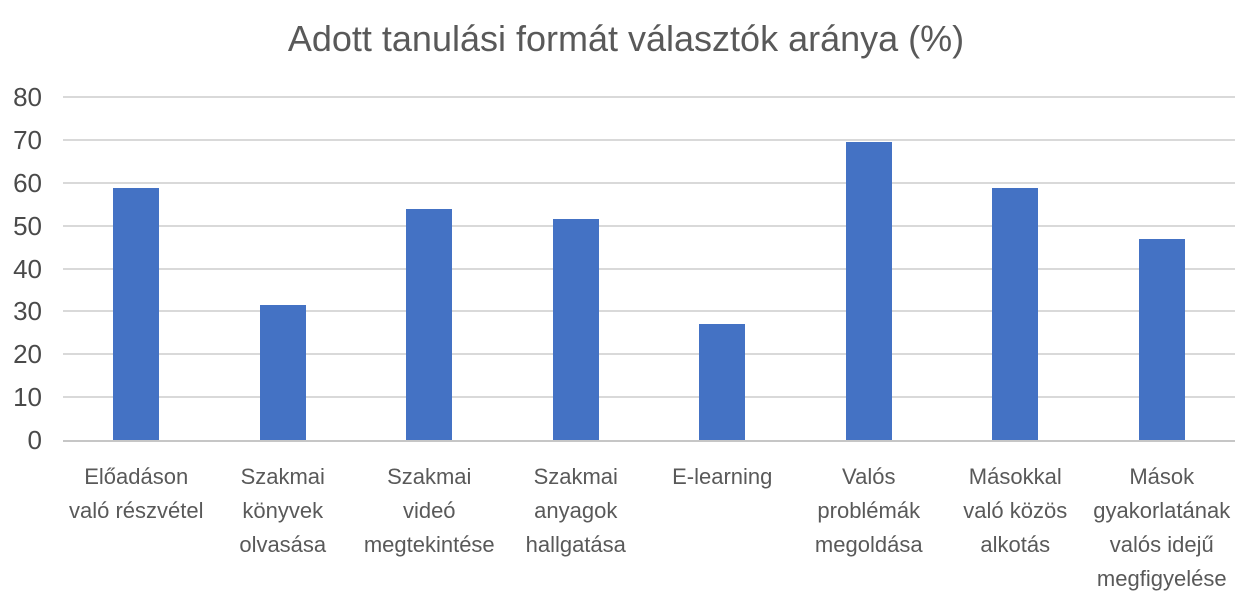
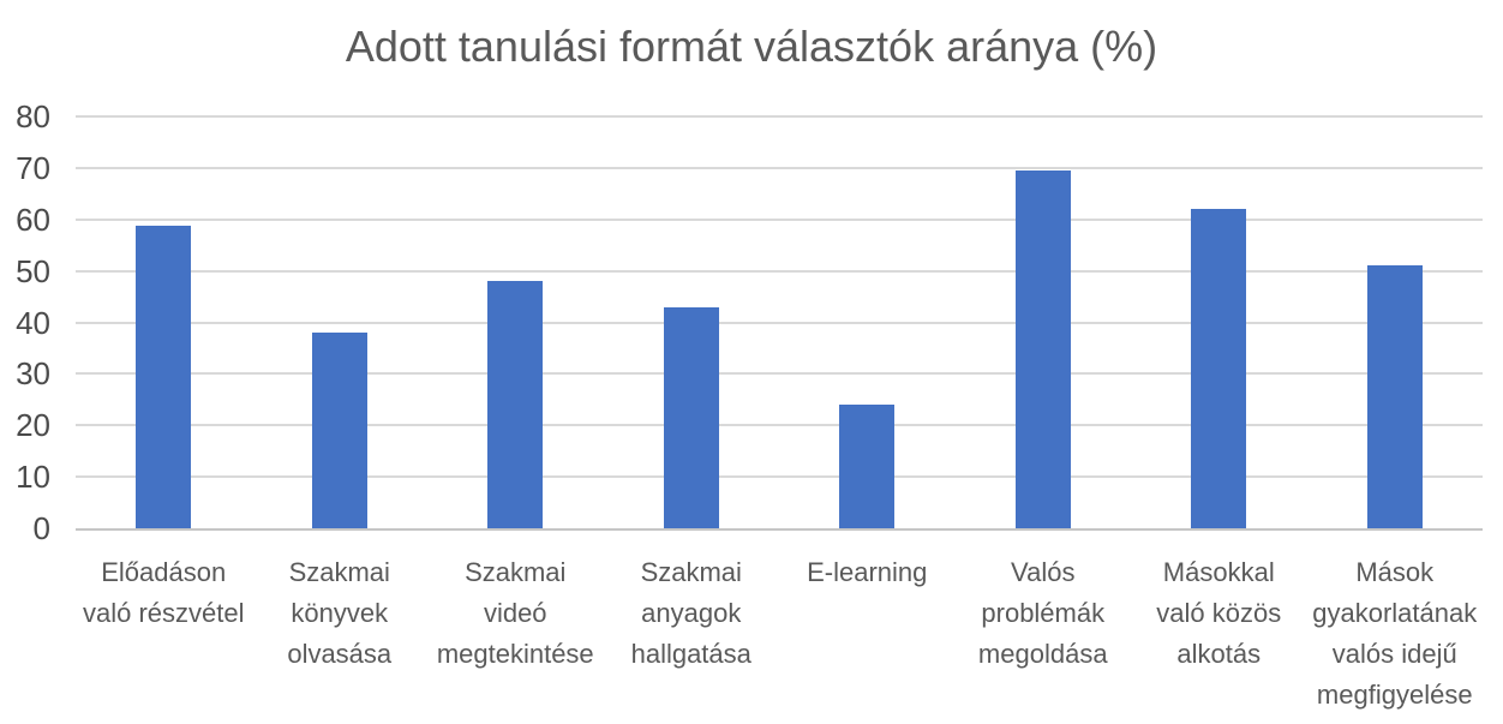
Szakmai könyvek olvasása: 32 -> 38
Szakmai videó megtekintése: 54 -> 48
Szakmai anyagok hallgatása: 52 -> 43
E-learning: 27 -> 24
Másokkal való közös alkotás: 59 -> 62
Mások gyakorlatának valós idejű megfigyelése: 47 -> 51
